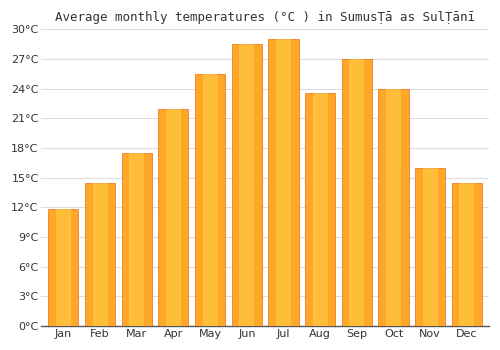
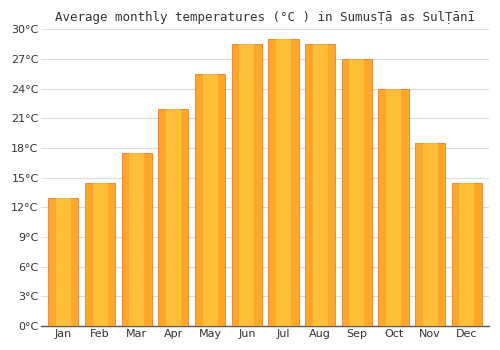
Jan: 11.8°C -> 13.0°C
Aug: 23.6°C -> 28.5°C
Nov: 16.0°C -> 18.5°C
